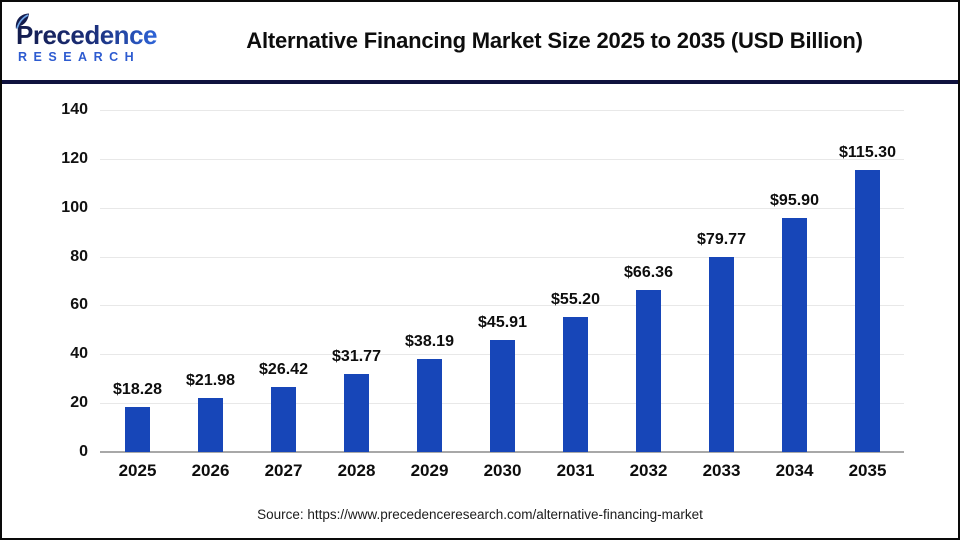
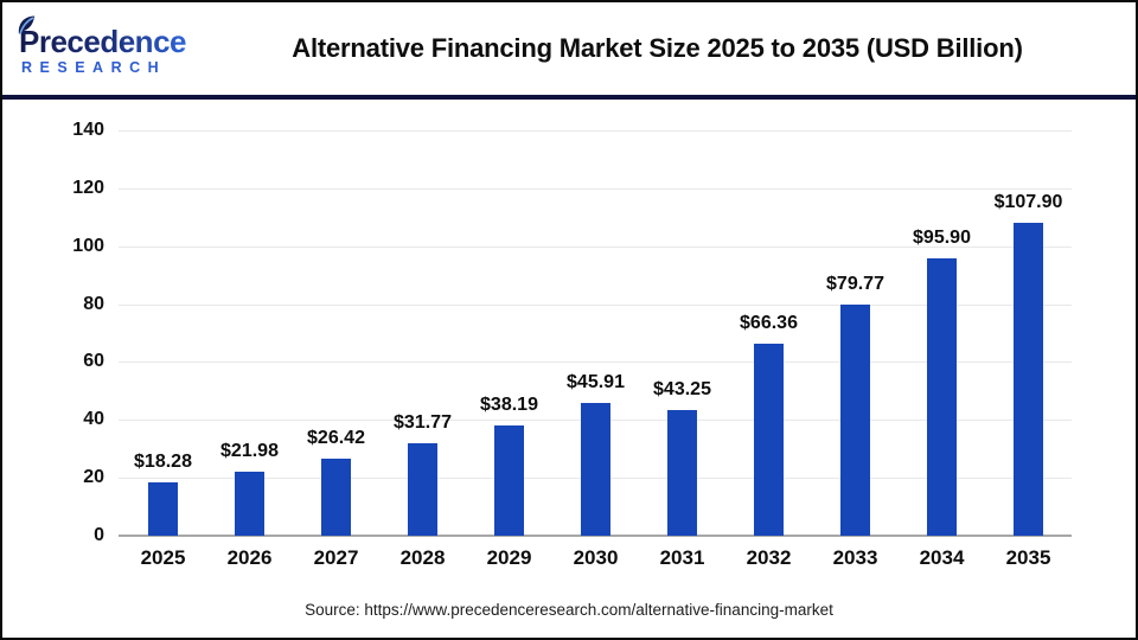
2031: $55.20 -> $43.25
2035: $115.30 -> $107.90
